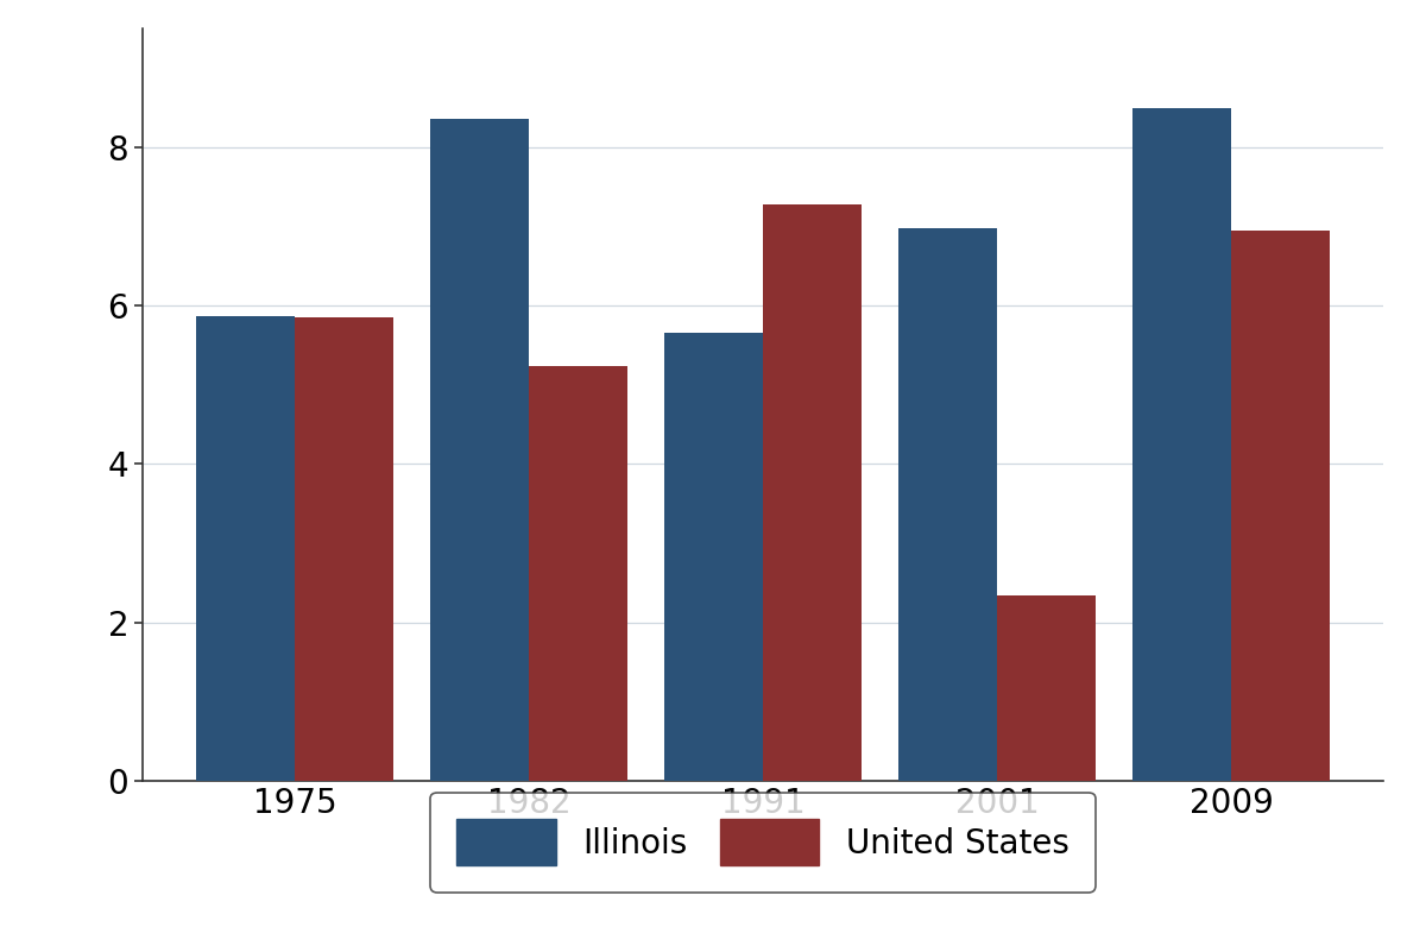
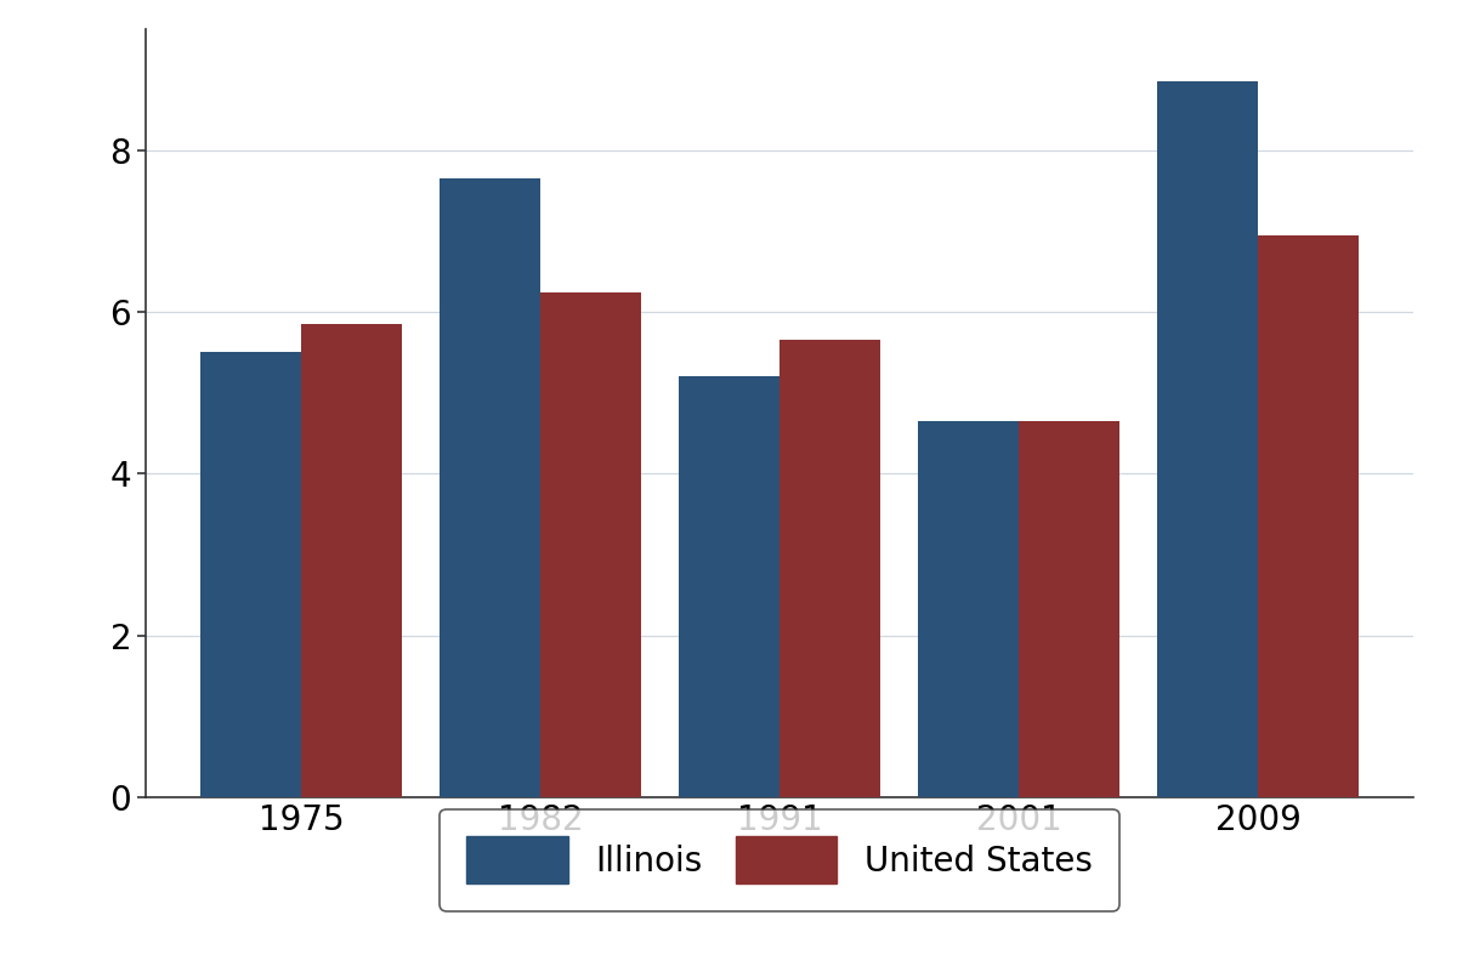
Illinois/1975: 5.86 -> 5.50
Illinois/1982: 8.36 -> 7.65
United States/1982: 5.24 -> 6.25
Illinois/1991: 5.66 -> 5.20
United States/1991: 7.28 -> 5.65
Illinois/2001: 6.98 -> 4.65
United States/2001: 2.34 -> 4.65
Illinois/2009: 8.50 -> 8.85
